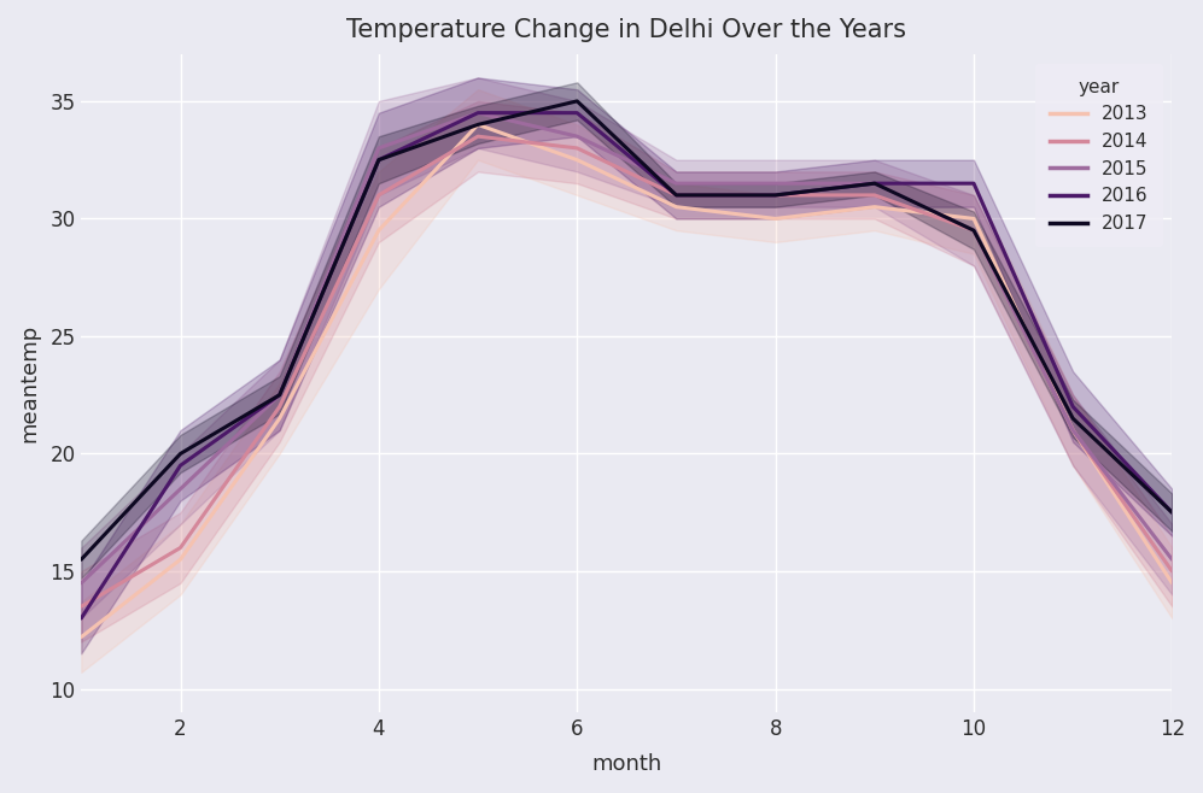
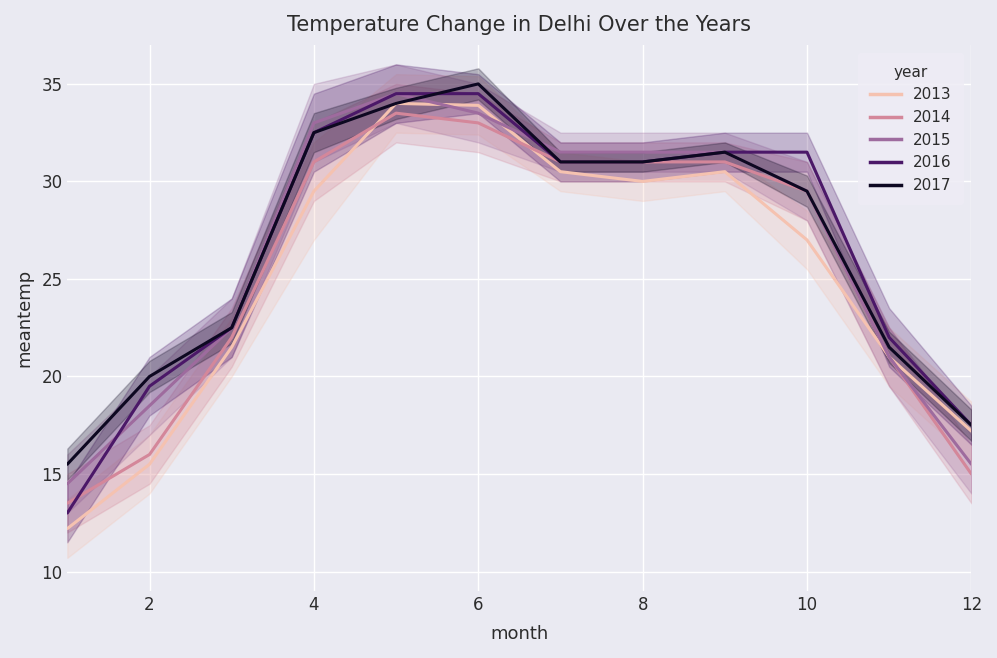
2013/6: 32.5 -> 33.9
2013/10: 30.0 -> 27.0
2013/12: 14.5 -> 17.2
